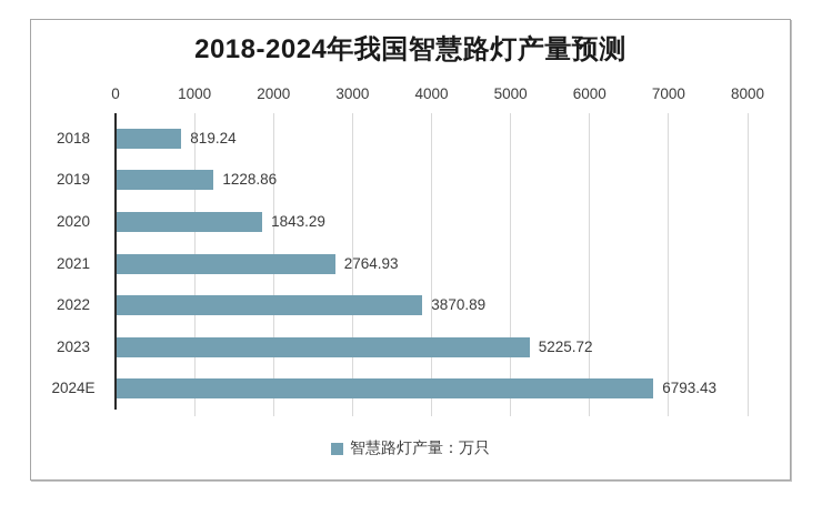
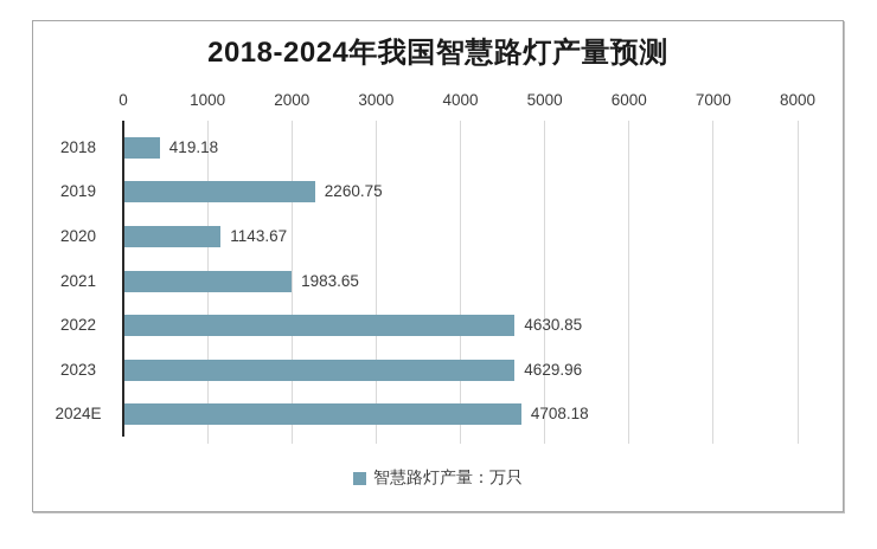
2018: 819.24 -> 419.18
2019: 1228.86 -> 2260.75
2020: 1843.29 -> 1143.67
2021: 2764.93 -> 1983.65
2022: 3870.89 -> 4630.85
2023: 5225.72 -> 4629.96
2024E: 6793.43 -> 4708.18
